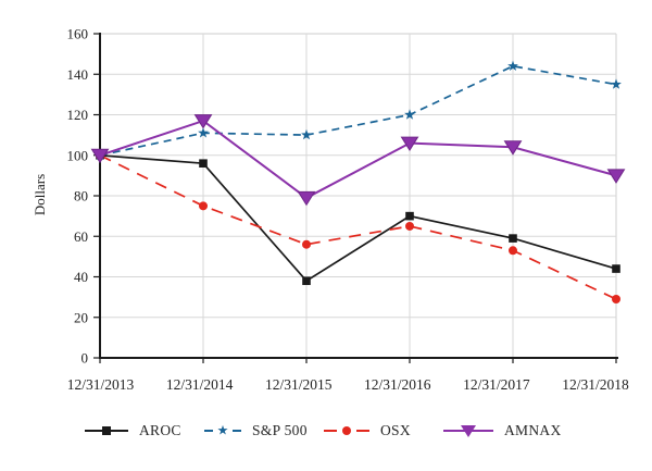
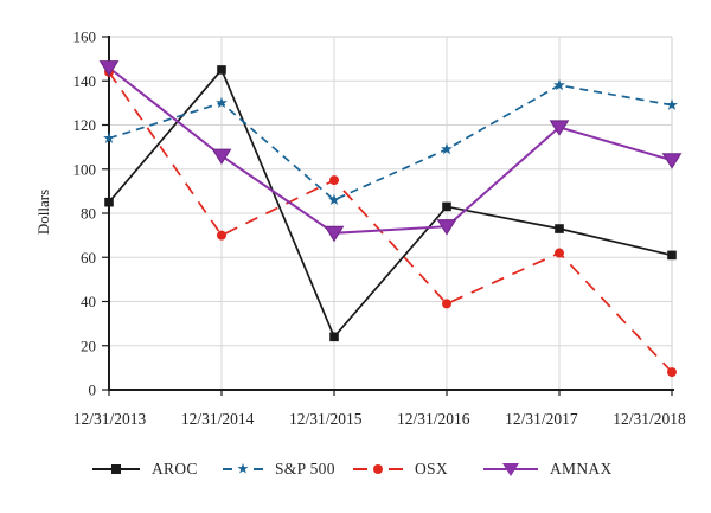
AROC/12/31/2013: 100 -> 85
S&P 500/12/31/2013: 100 -> 114
OSX/12/31/2013: 100 -> 144
AMNAX/12/31/2013: 100 -> 146
AROC/12/31/2014: 96 -> 145
S&P 500/12/31/2014: 111 -> 130
OSX/12/31/2014: 75 -> 70
AMNAX/12/31/2014: 117 -> 106
AROC/12/31/2015: 38 -> 24
S&P 500/12/31/2015: 110 -> 86
OSX/12/31/2015: 56 -> 95
AMNAX/12/31/2015: 79 -> 71
AROC/12/31/2016: 70 -> 83
S&P 500/12/31/2016: 120 -> 109
OSX/12/31/2016: 65 -> 39
AMNAX/12/31/2016: 106 -> 74
AROC/12/31/2017: 59 -> 73
S&P 500/12/31/2017: 144 -> 138
OSX/12/31/2017: 53 -> 62
AMNAX/12/31/2017: 104 -> 119
AROC/12/31/2018: 44 -> 61
S&P 500/12/31/2018: 135 -> 129
OSX/12/31/2018: 29 -> 8
AMNAX/12/31/2018: 90 -> 104
